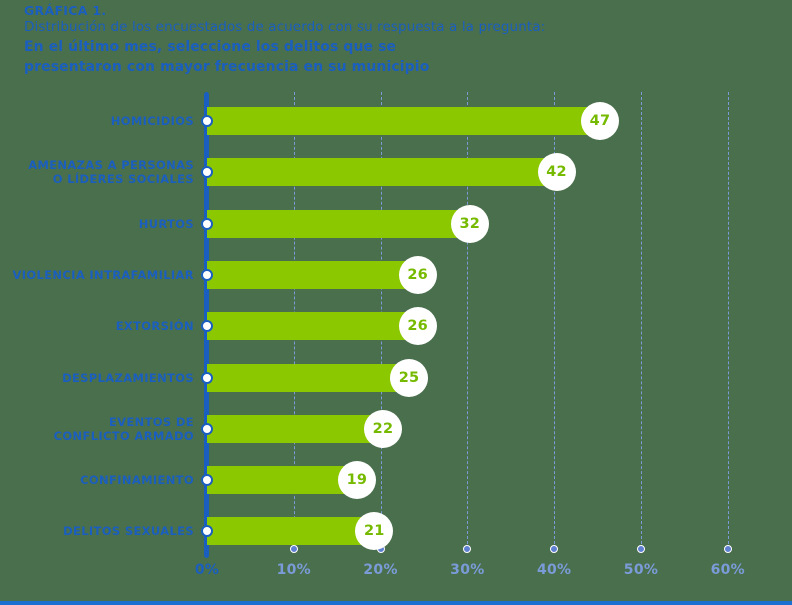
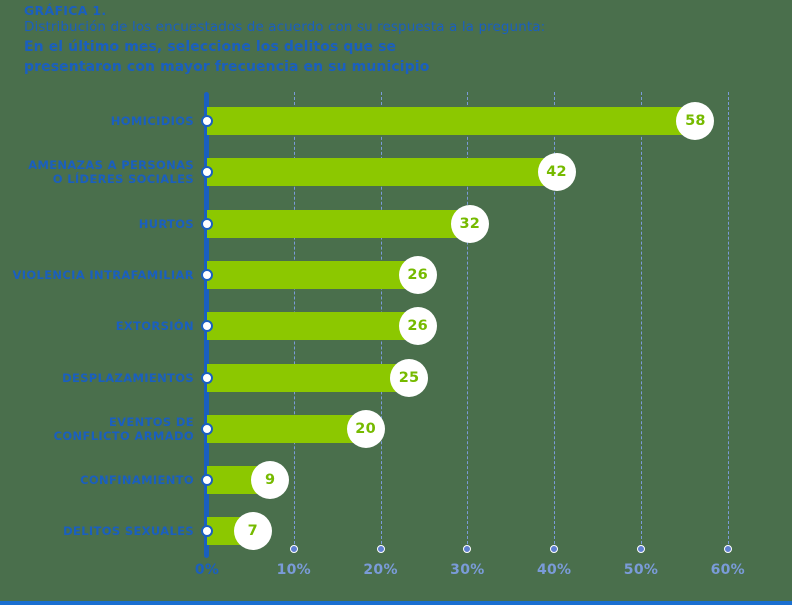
HOMICIDIOS: 47 -> 58
EVENTOS DE CONFLICTO ARMADO: 22 -> 20
CONFINAMIENTO: 19 -> 9
DELITOS SEXUALES: 21 -> 7
